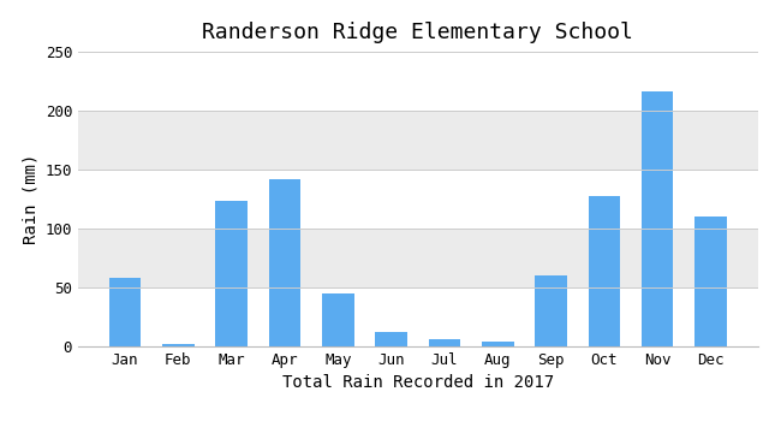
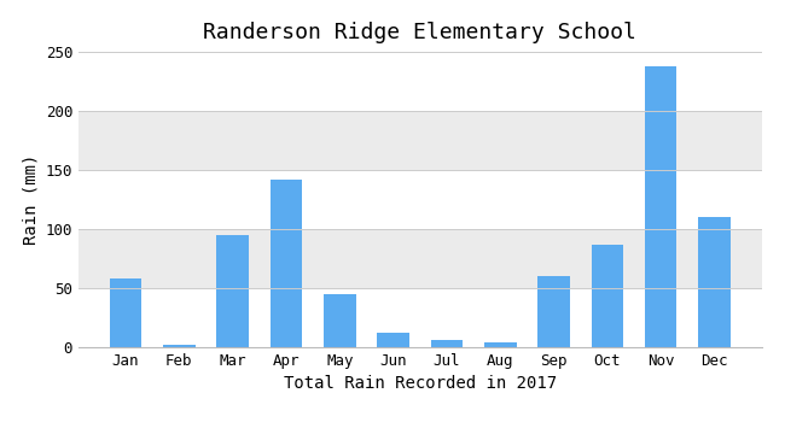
Mar: 124 -> 95
Oct: 128 -> 87
Nov: 216 -> 238
